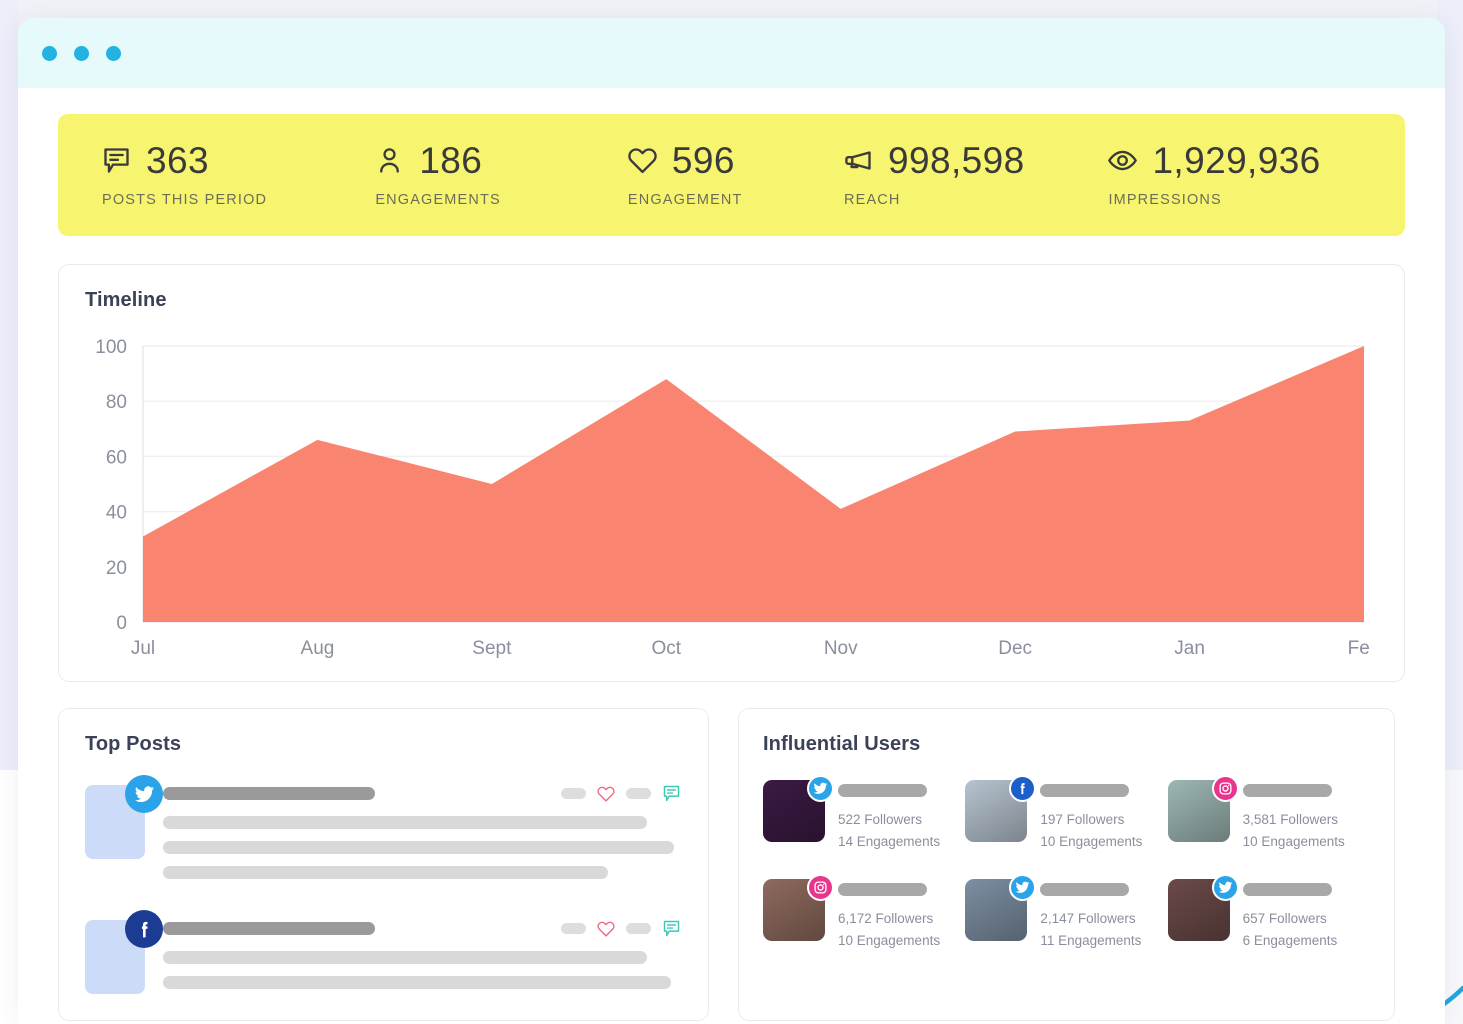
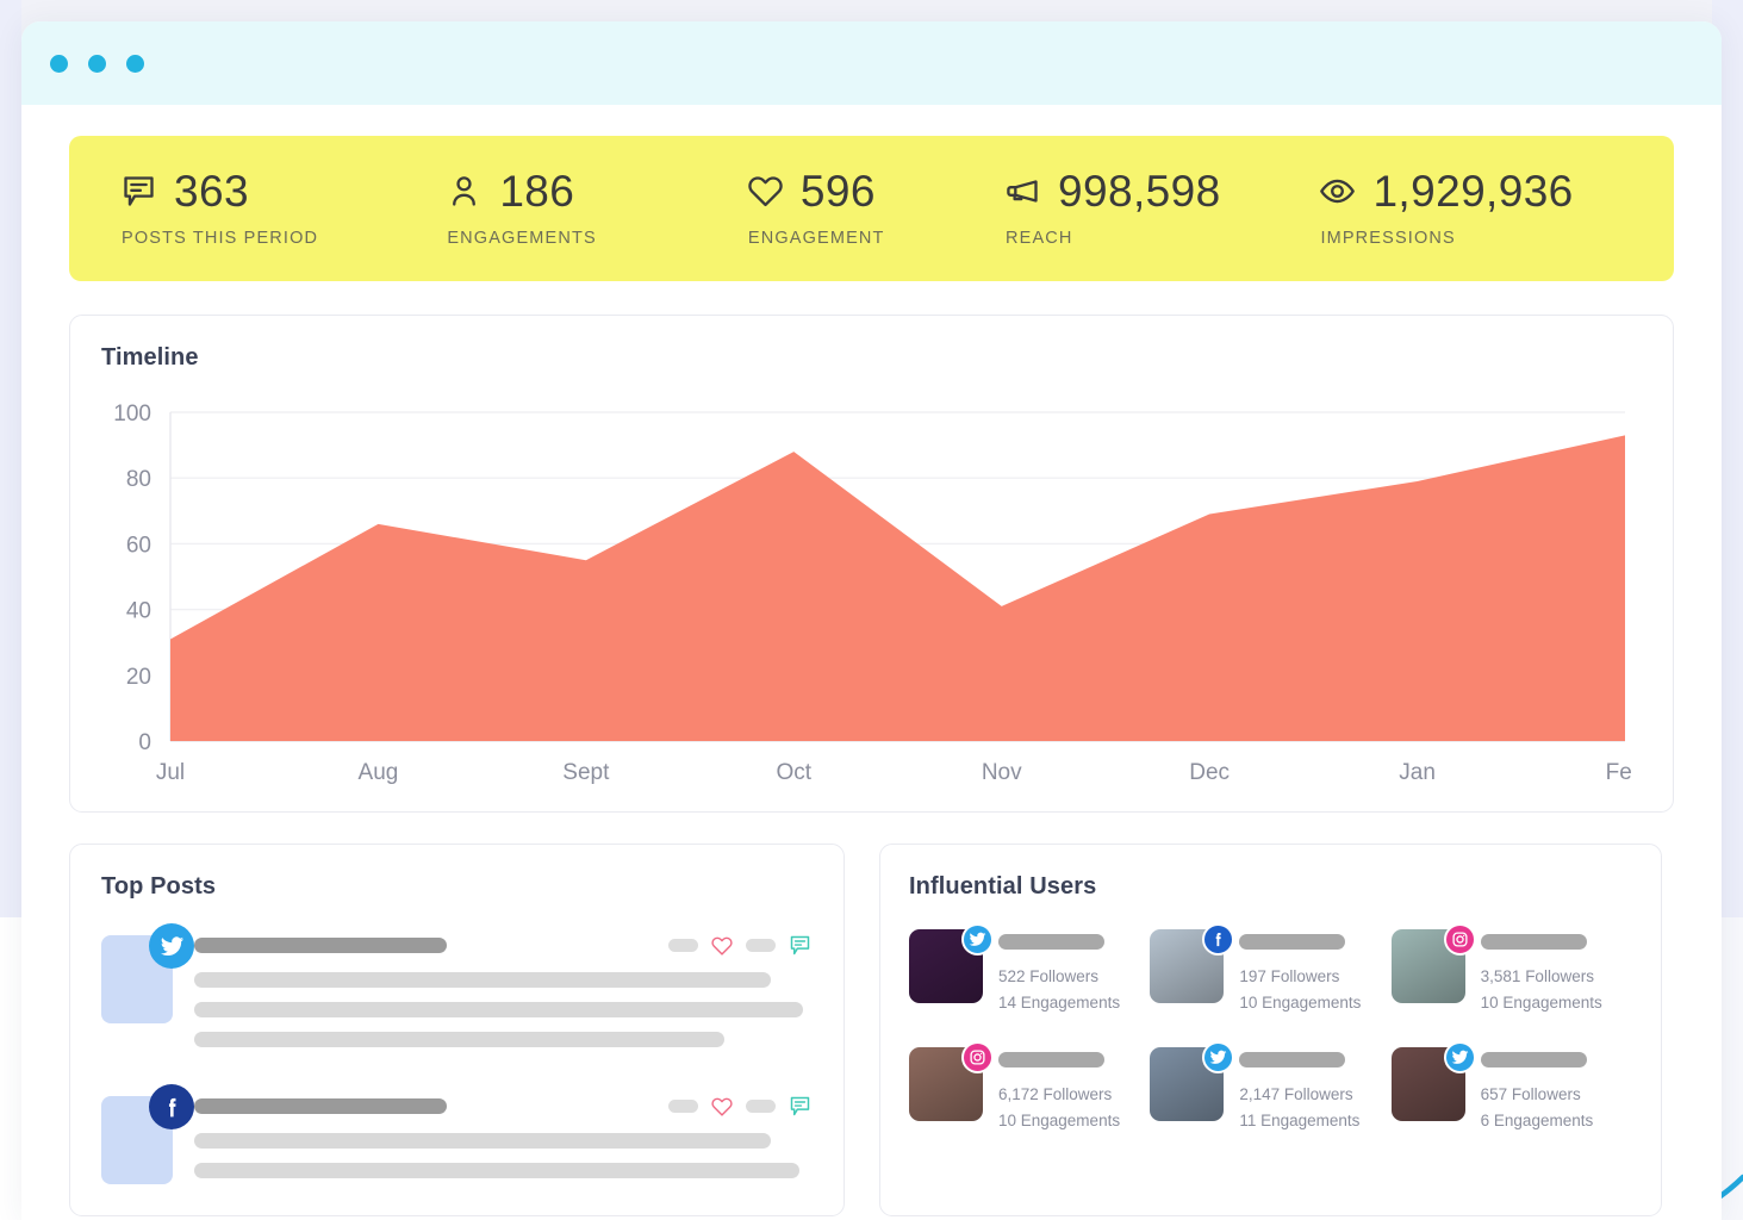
Sept: 50 -> 55
Jan: 73 -> 79
Feb: 100 -> 93
